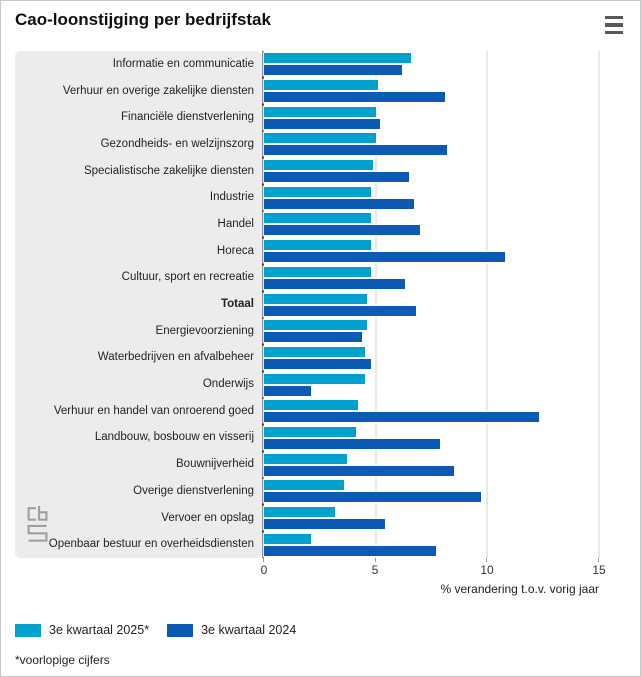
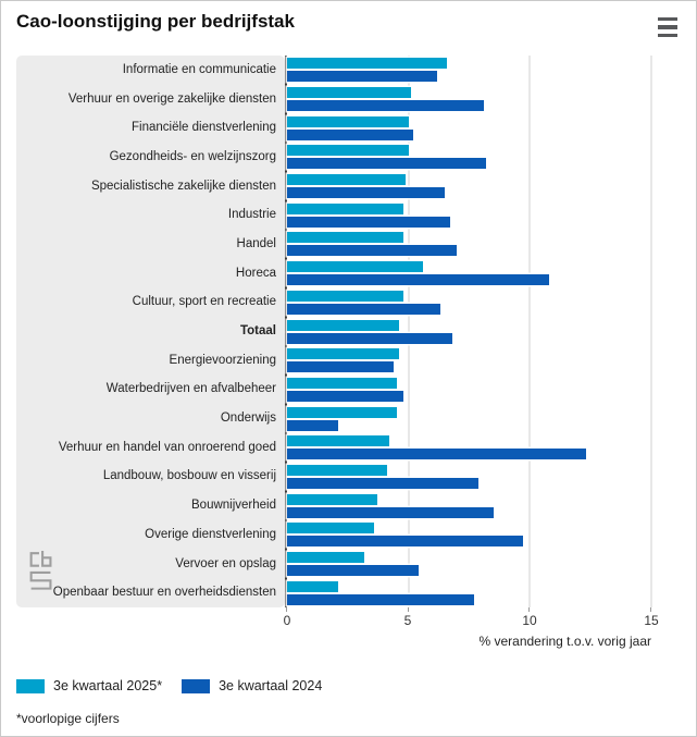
3e kwartaal 2025*/Horeca: 4.8 -> 5.6
